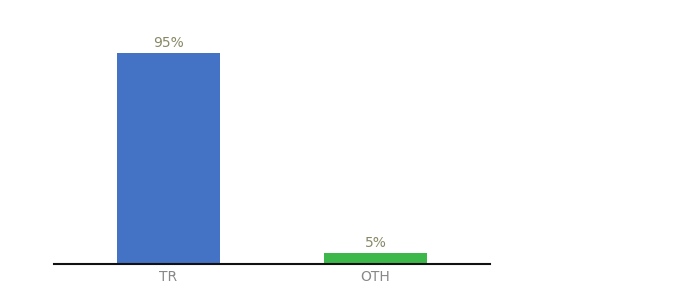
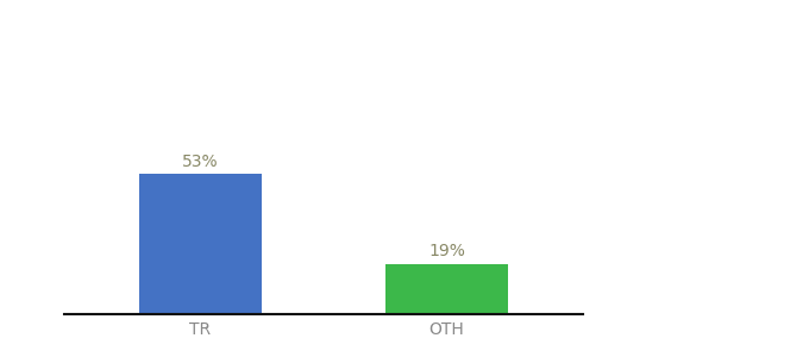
TR: 95% -> 53%
OTH: 5% -> 19%
